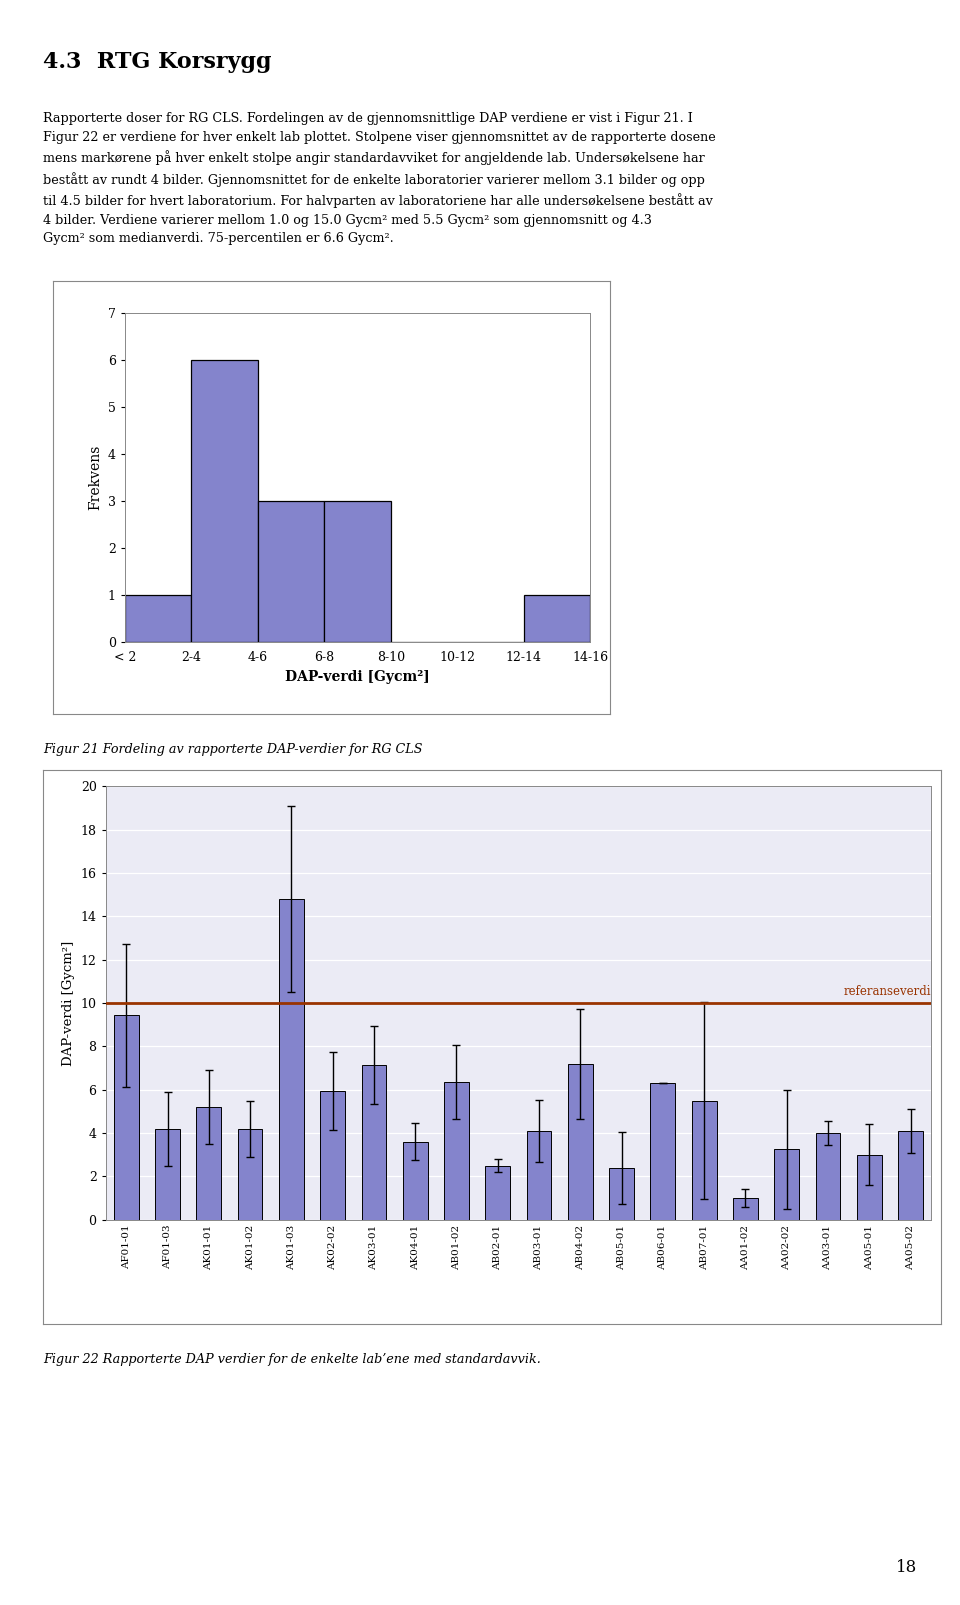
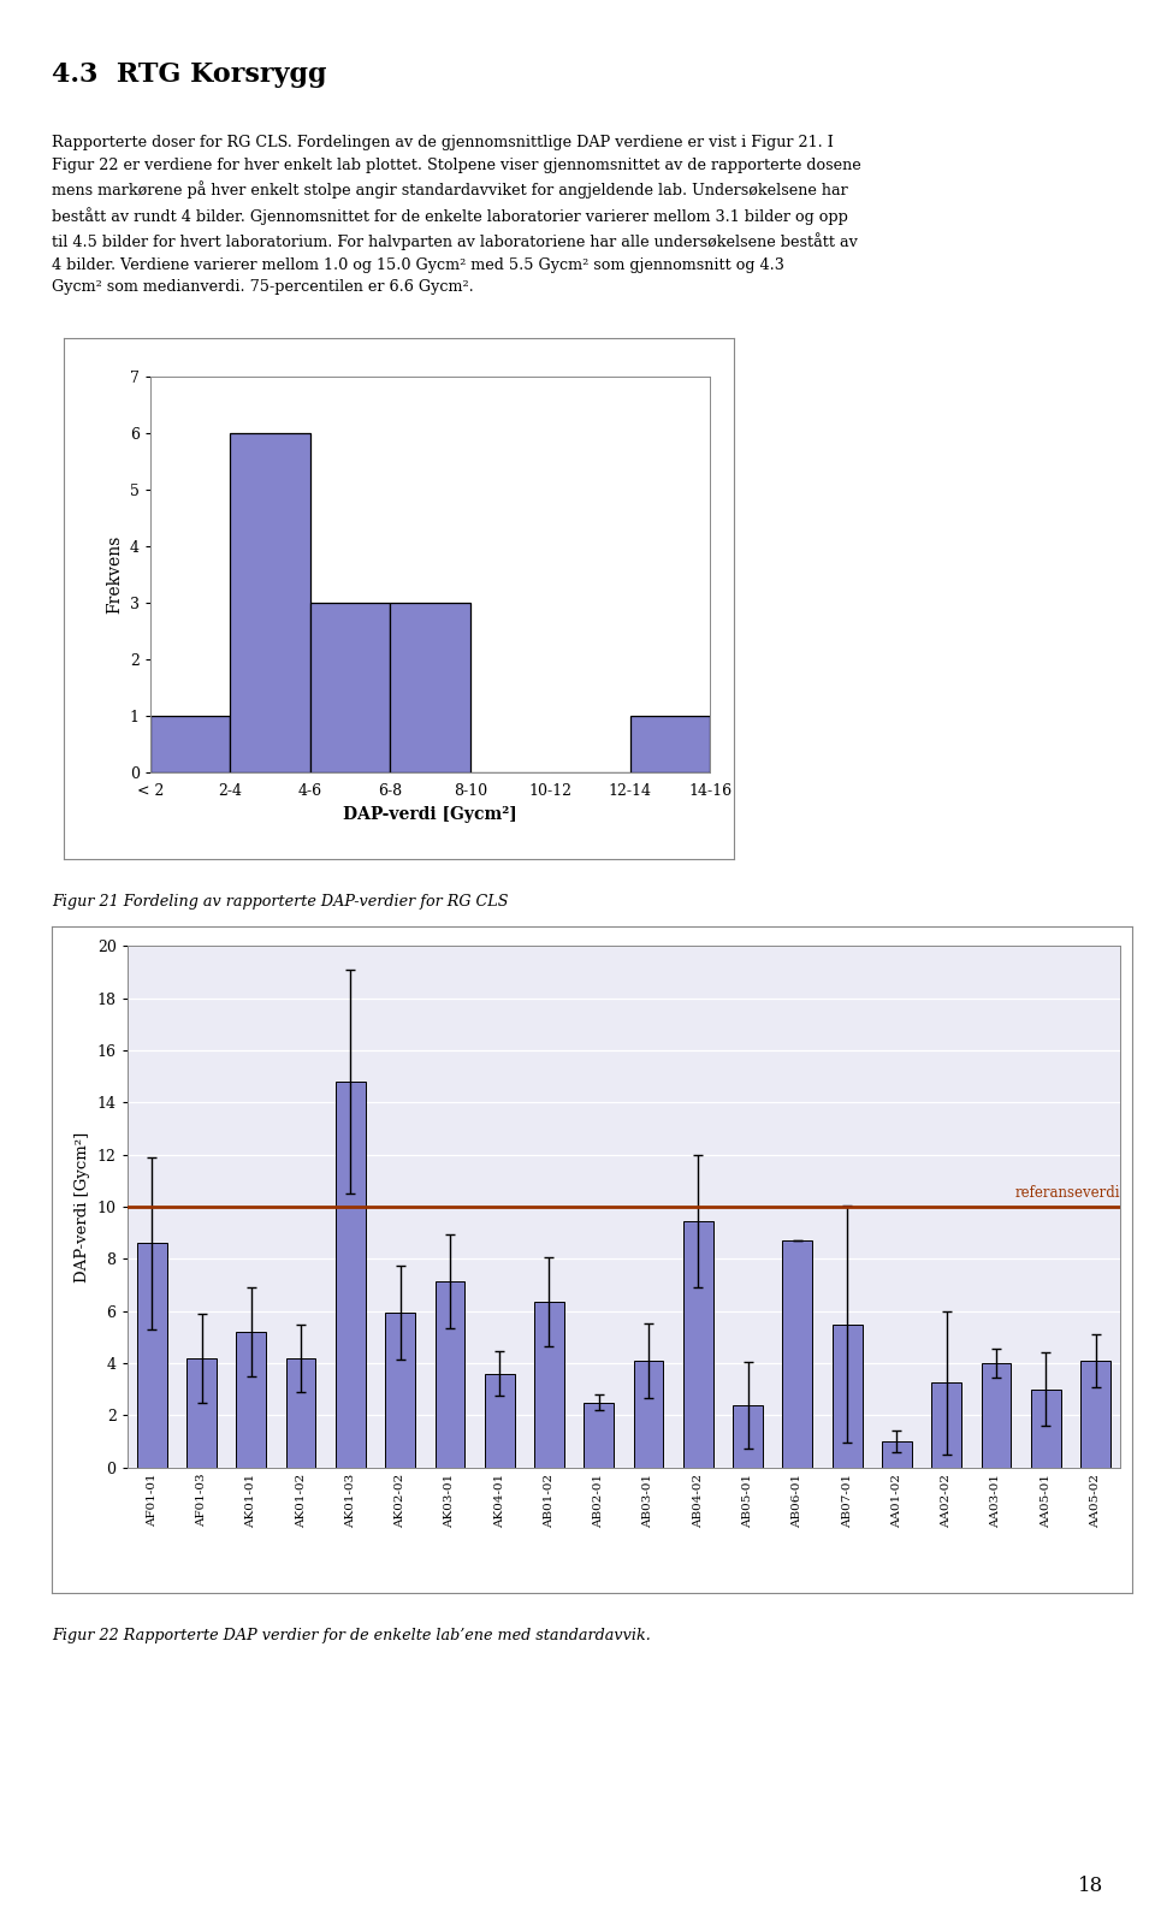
AF01-01: 9.45 -> 8.60
AB04-02: 7.20 -> 9.45
AB06-01: 6.30 -> 8.70
